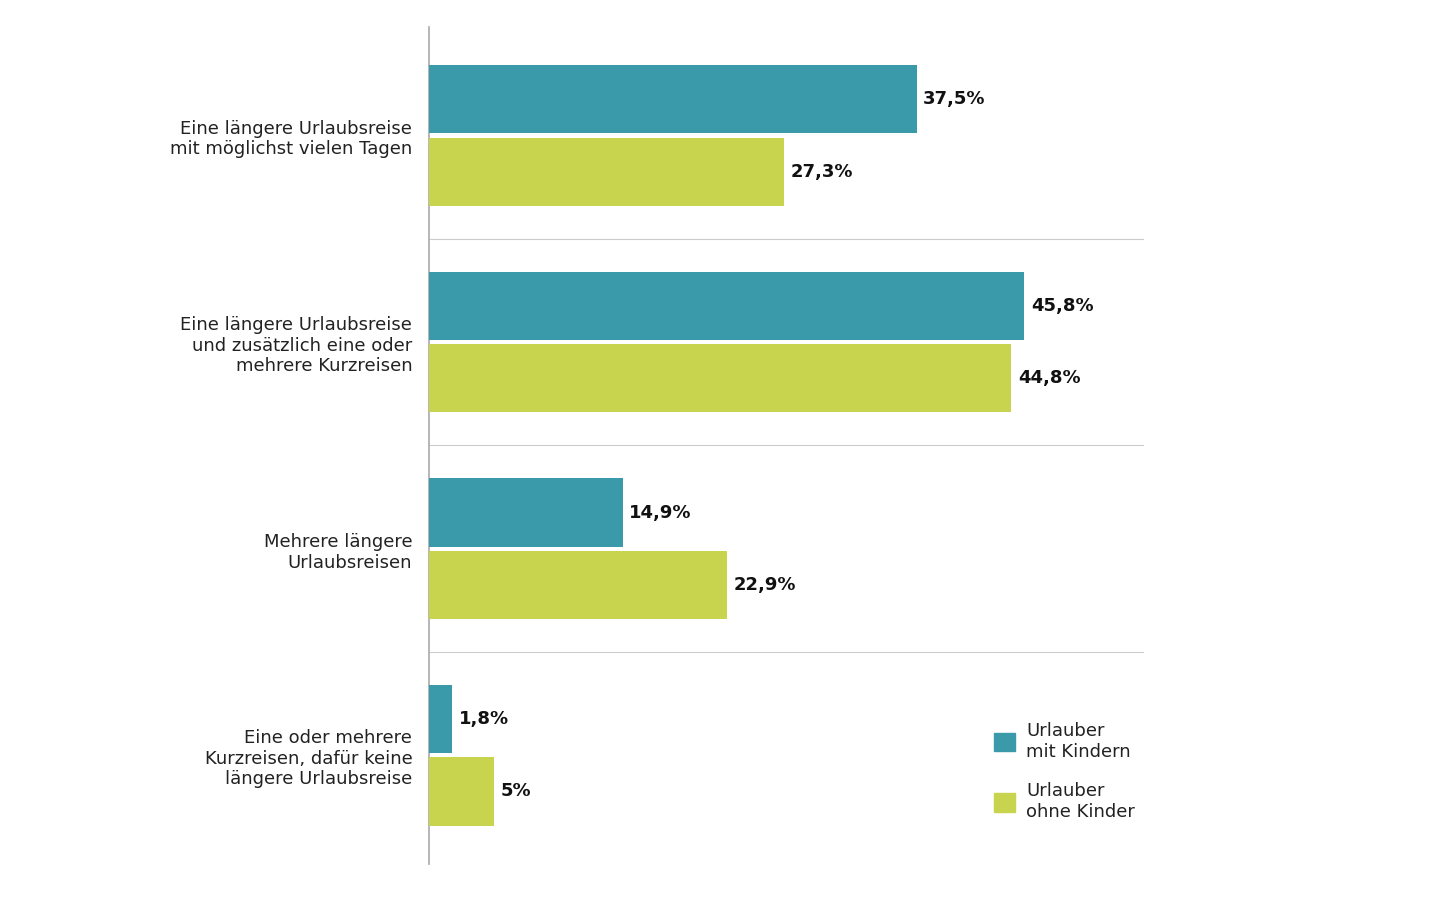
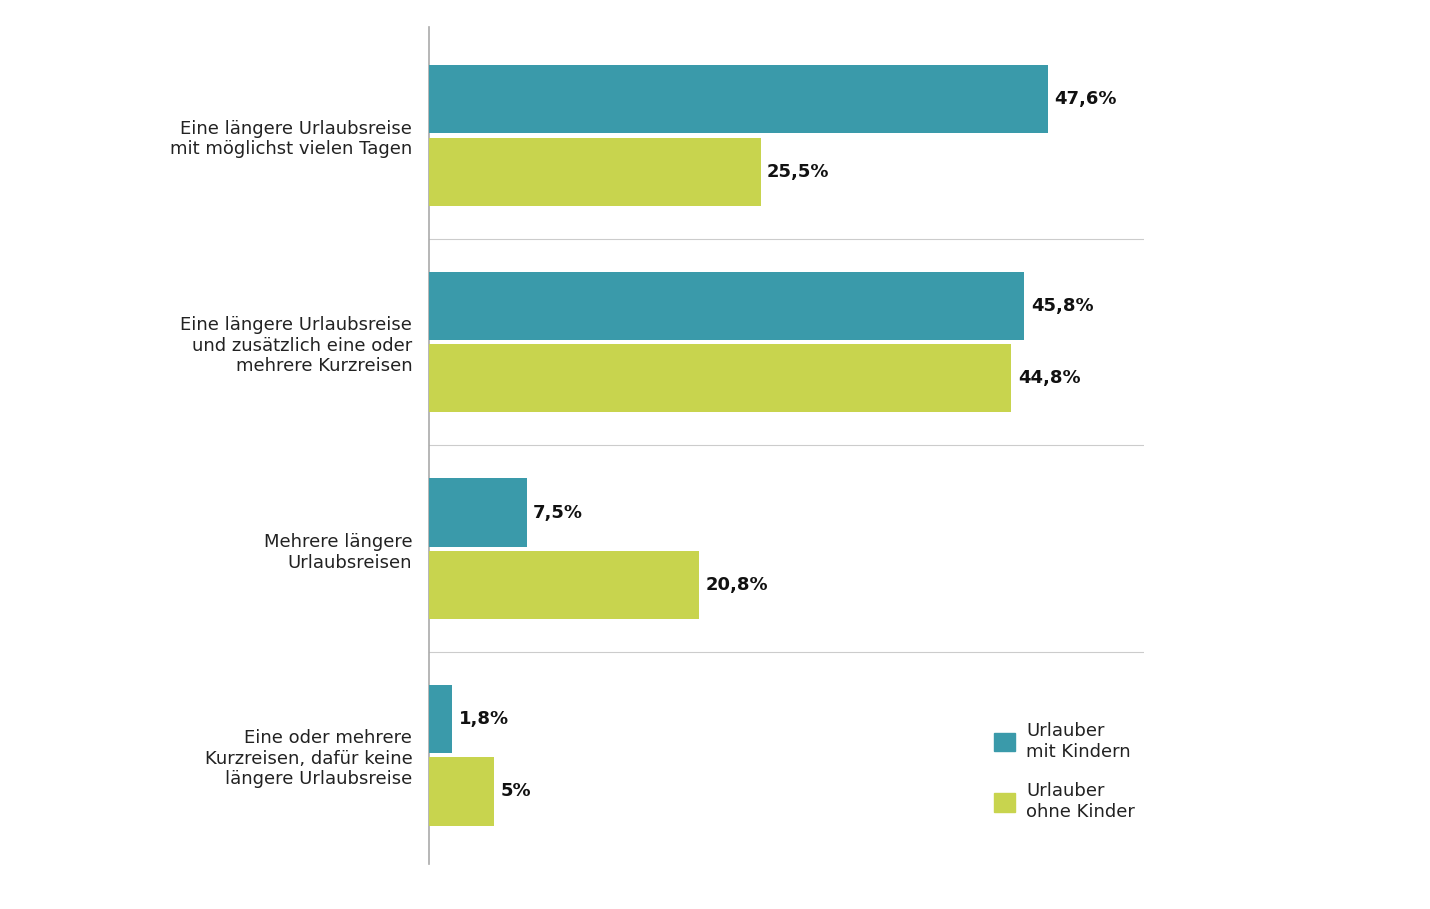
Urlauber mit Kindern/Eine längere Urlaubsreise mit möglichst vielen Tagen: 37,5% -> 47,6%
Urlauber ohne Kinder/Eine längere Urlaubsreise mit möglichst vielen Tagen: 27,3% -> 25,5%
Urlauber mit Kindern/Mehrere längere Urlaubsreisen: 14,9% -> 7,5%
Urlauber ohne Kinder/Mehrere längere Urlaubsreisen: 22,9% -> 20,8%
